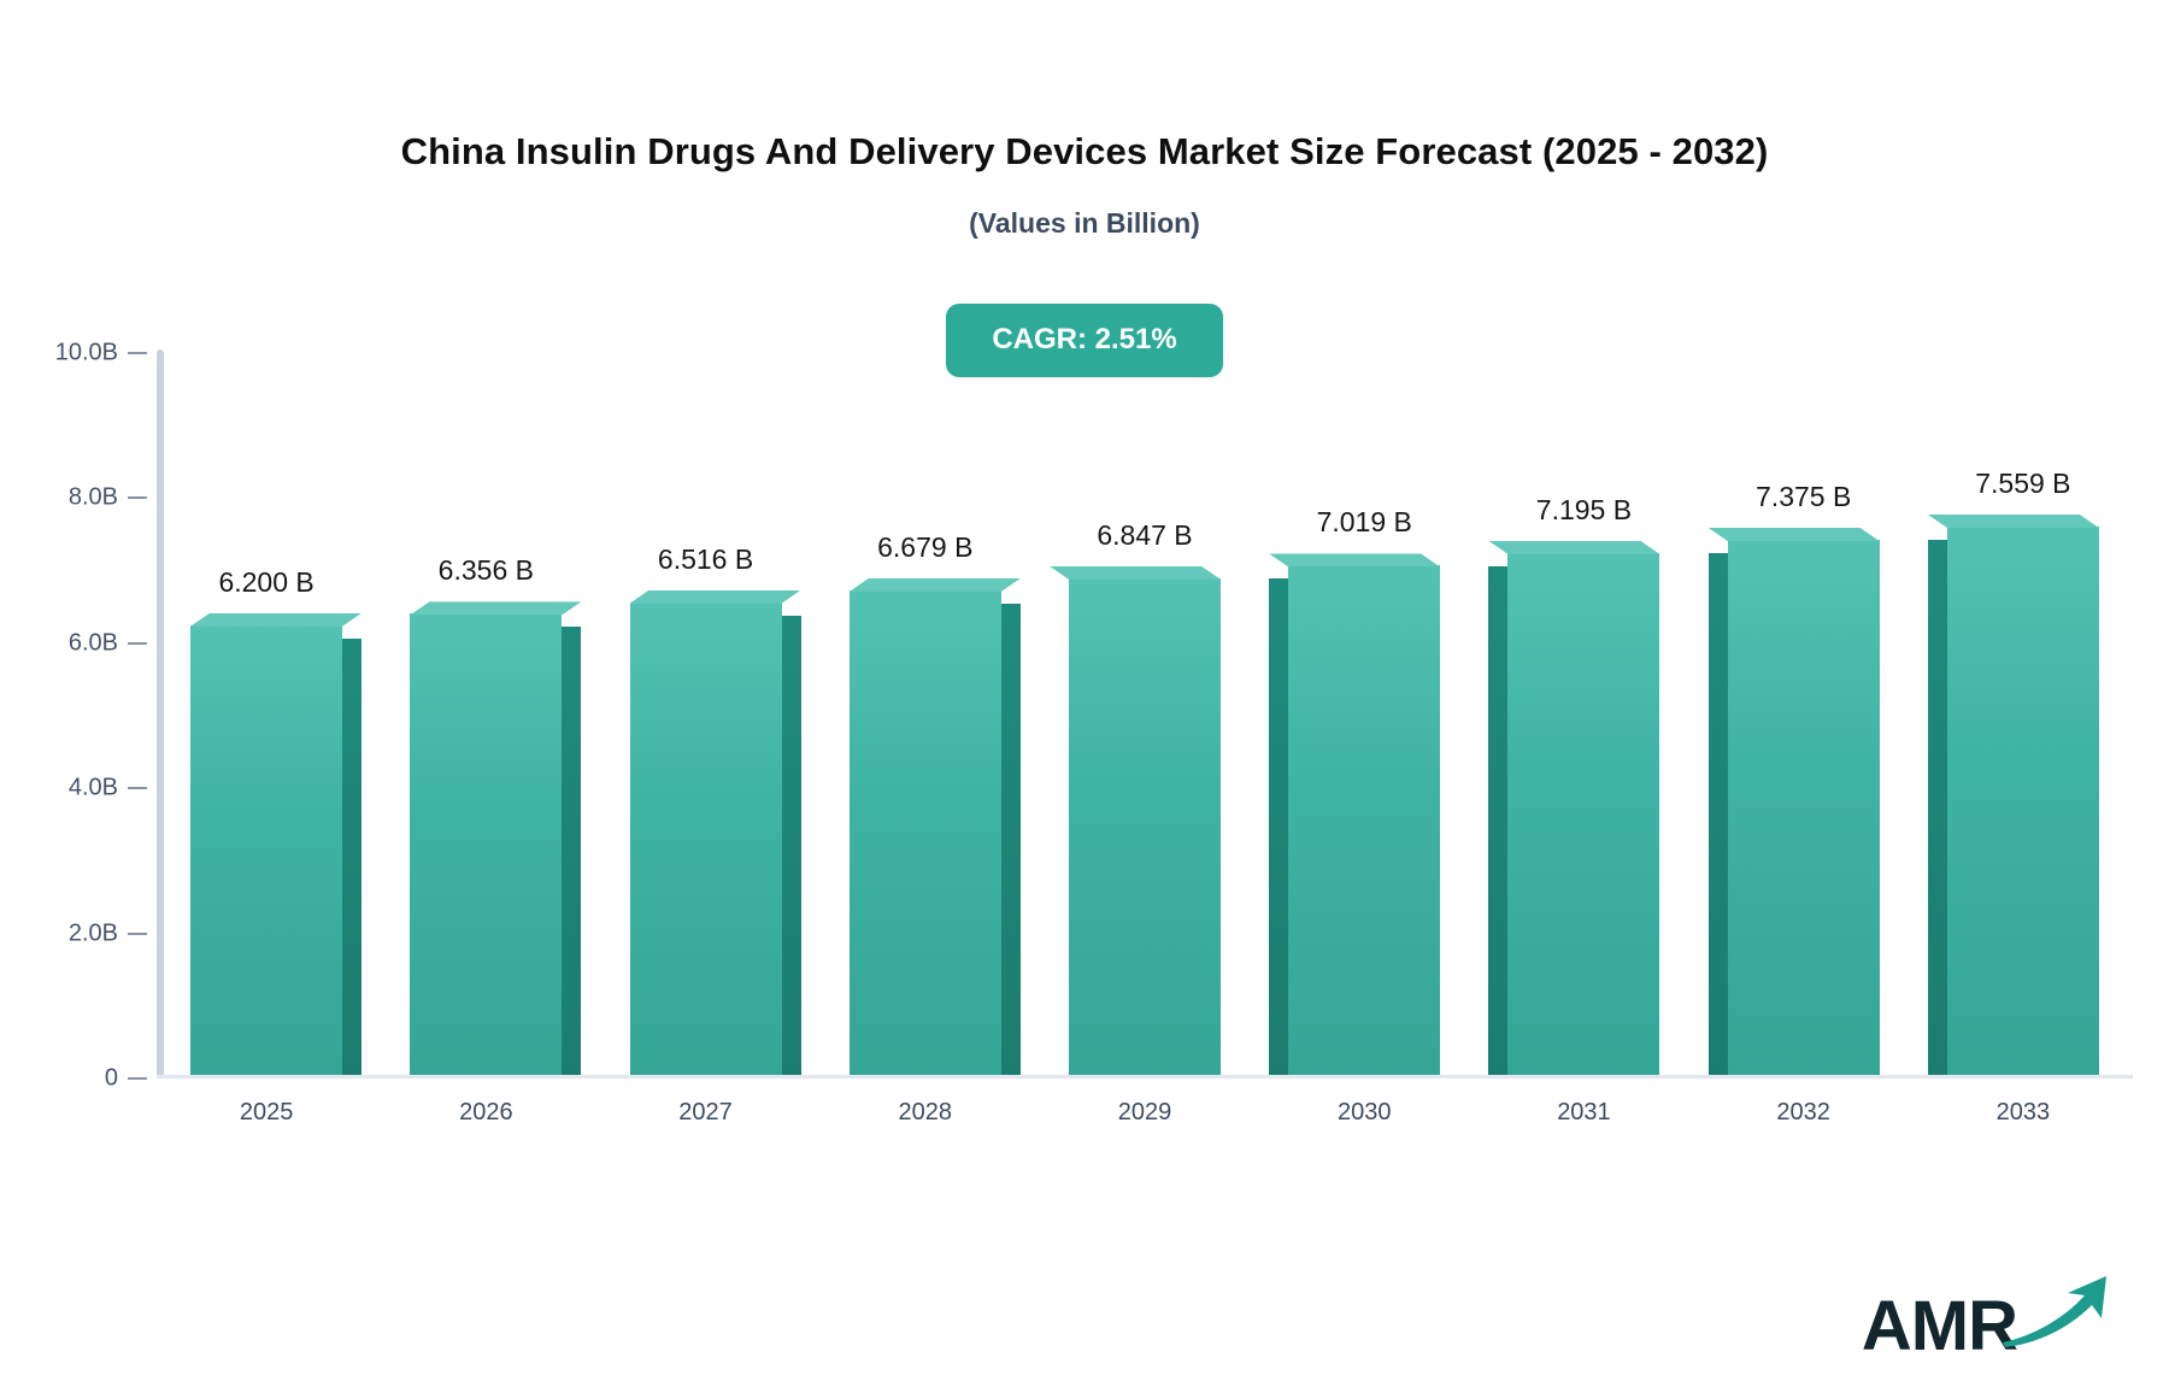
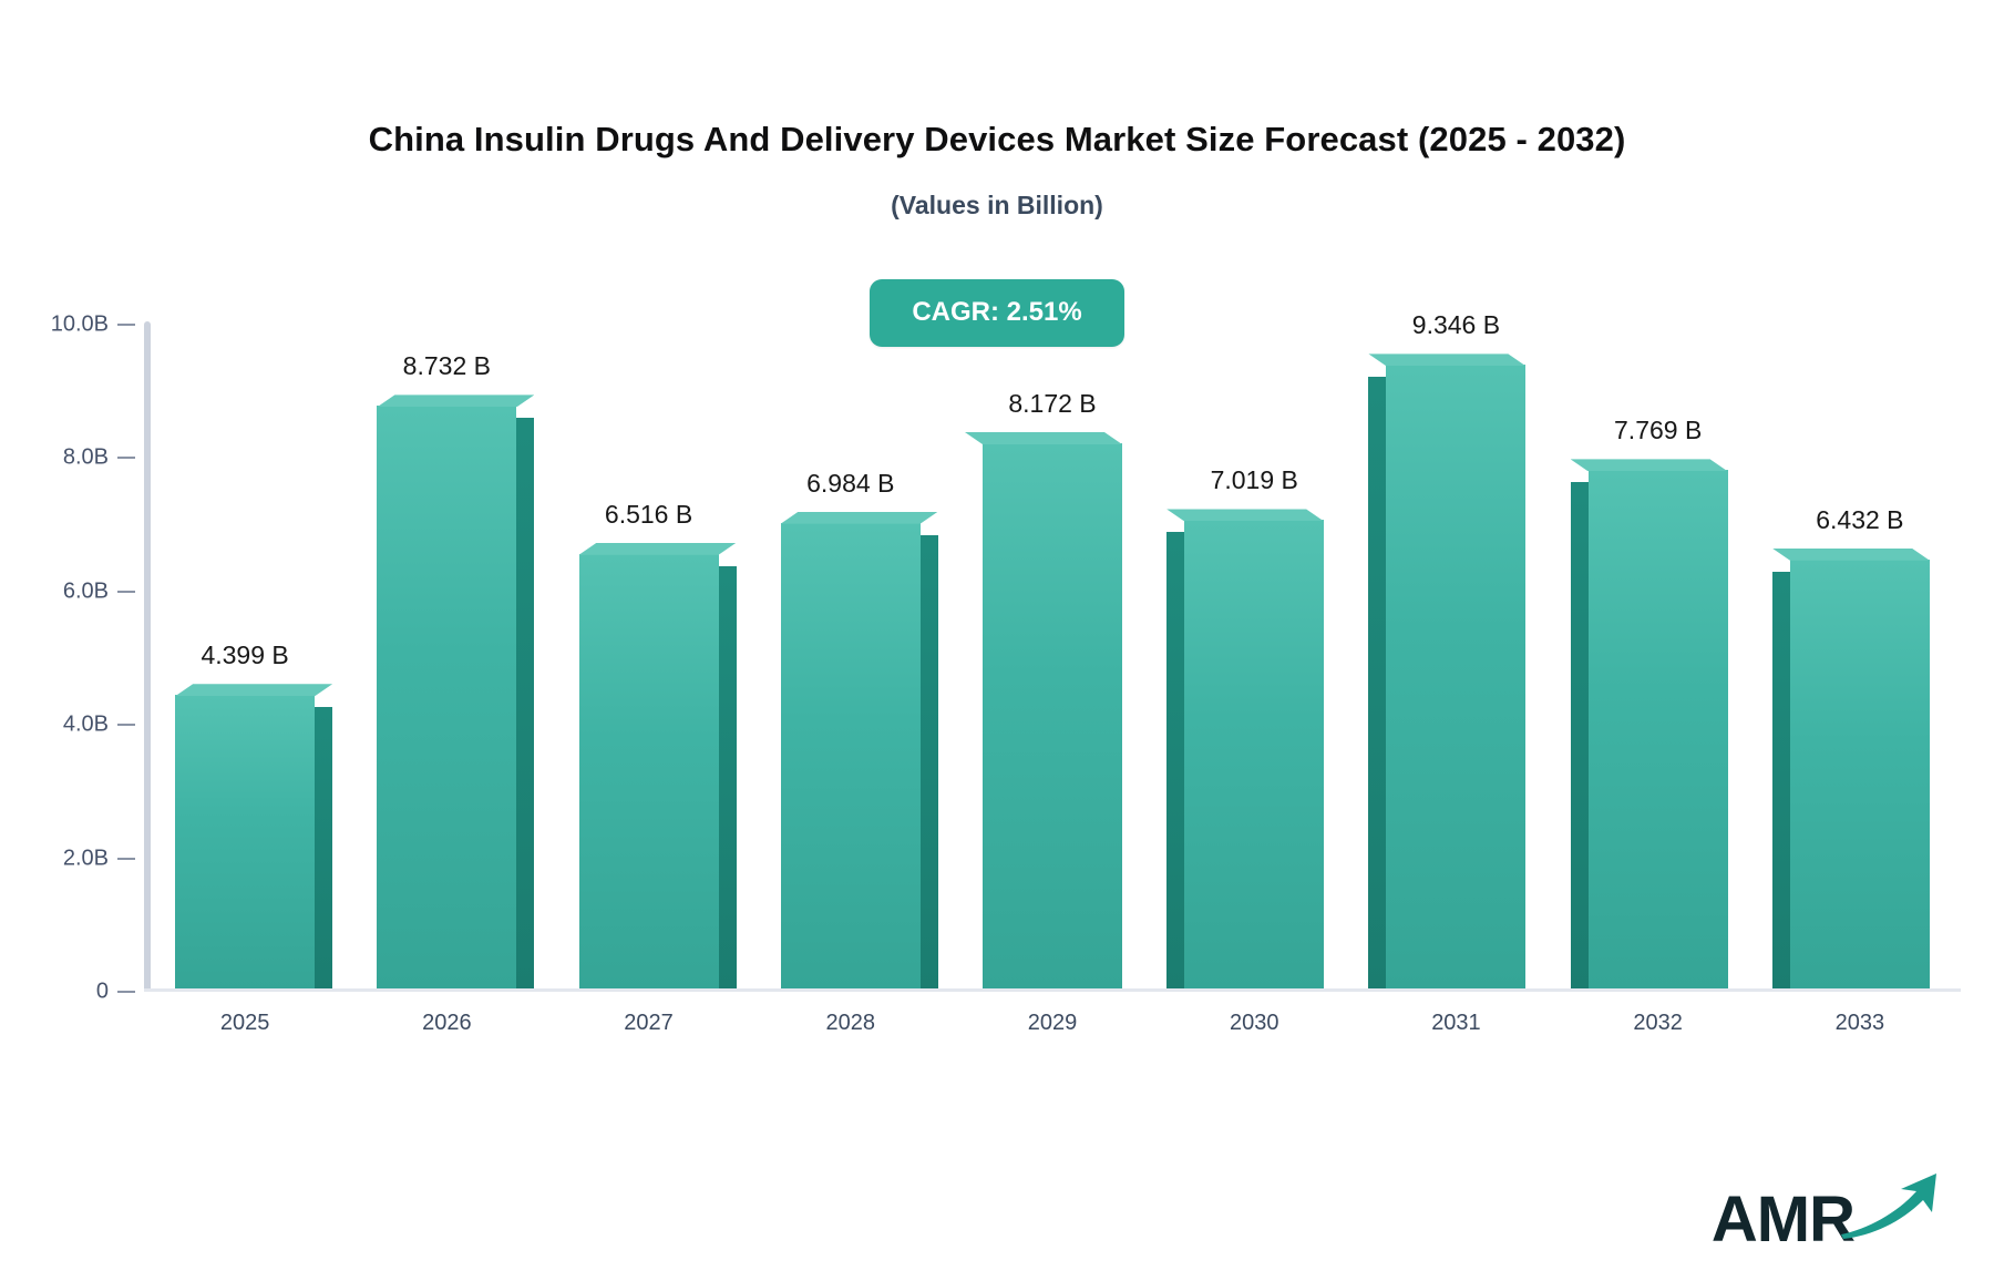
2025: 6.200 -> 4.399
2026: 6.356 -> 8.732
2028: 6.679 -> 6.984
2029: 6.847 -> 8.172
2031: 7.195 -> 9.346
2032: 7.375 -> 7.769
2033: 7.559 -> 6.432
